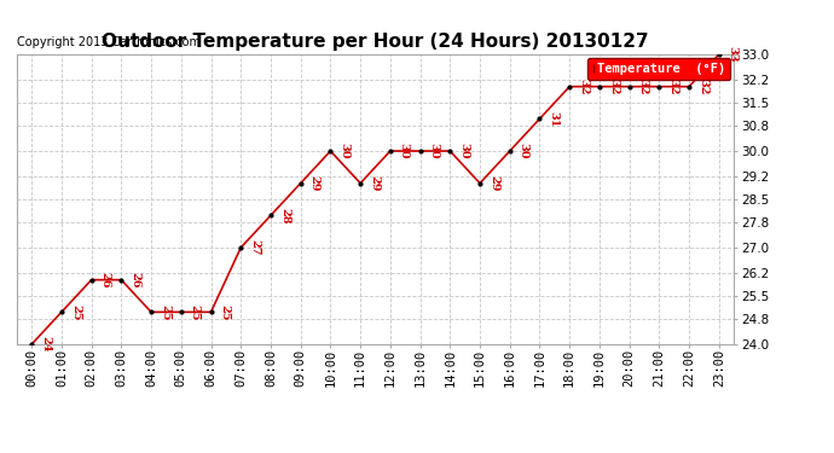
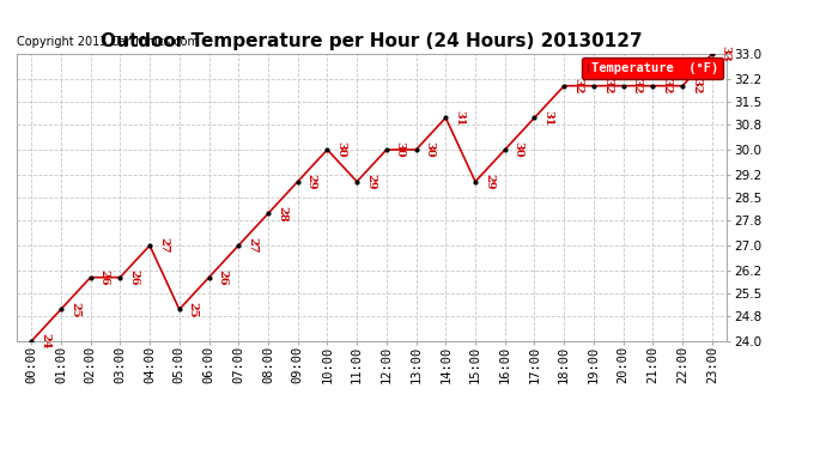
04:00: 25 -> 27
06:00: 25 -> 26
14:00: 30 -> 31
